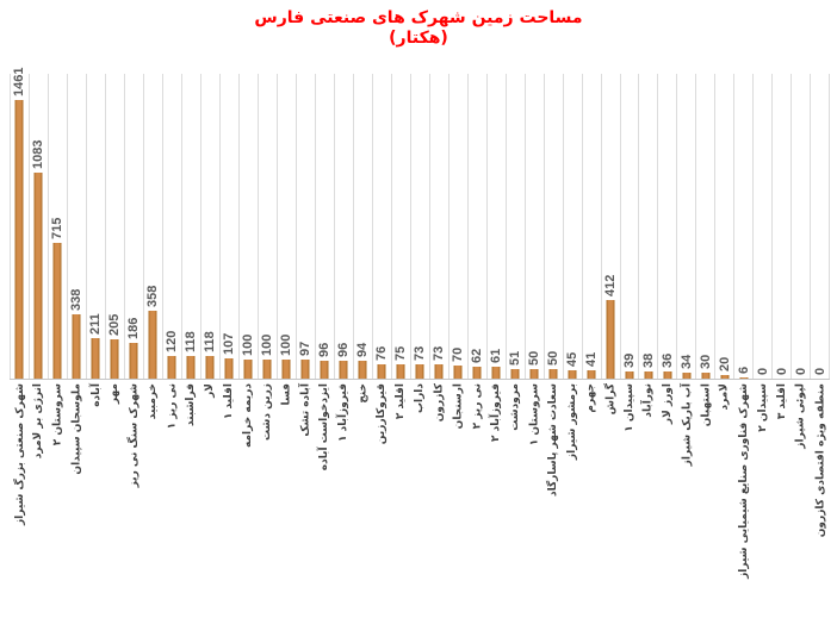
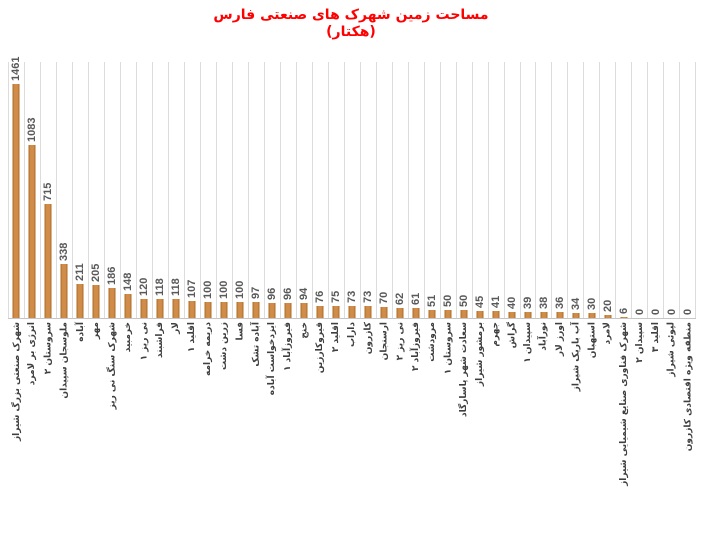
خرمبید: 358 -> 148
گراش: 412 -> 40
